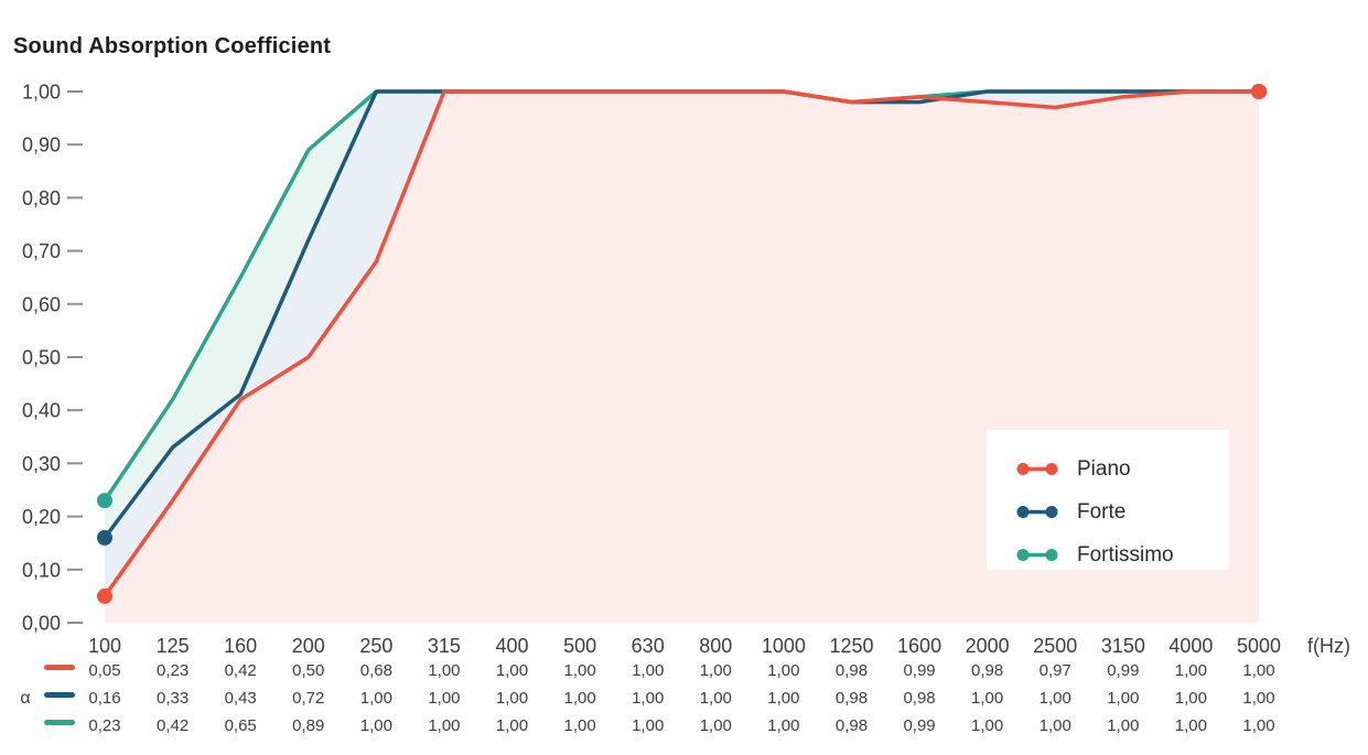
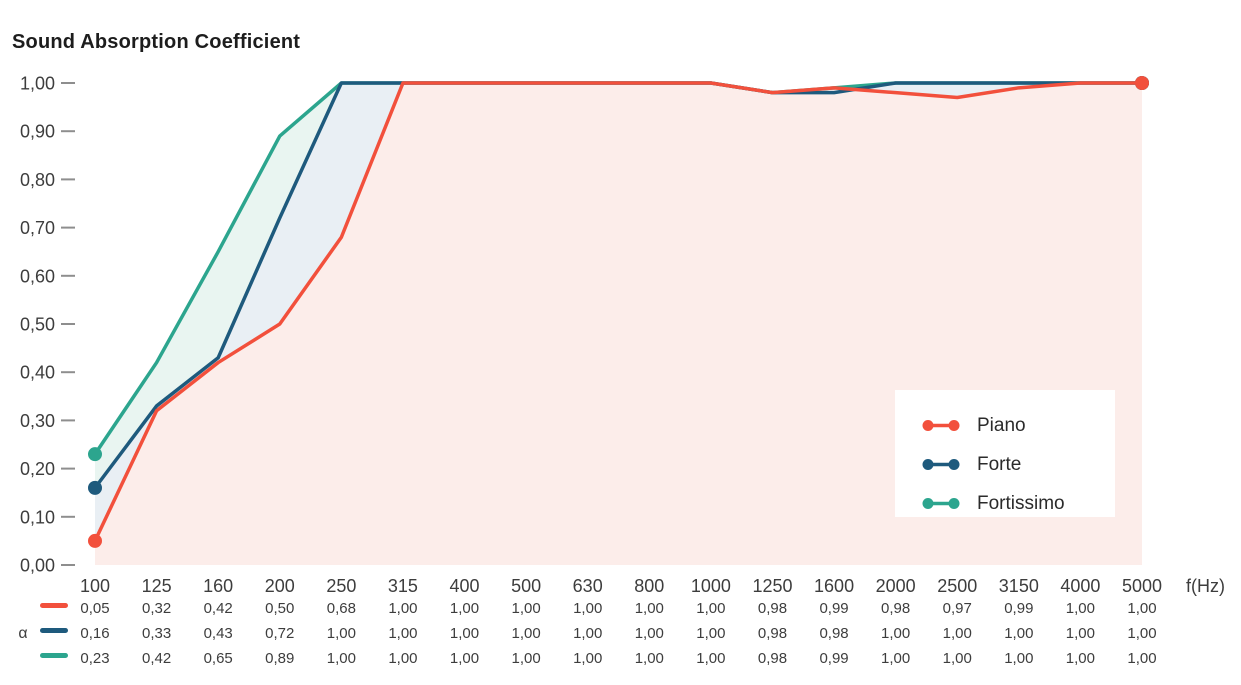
Piano/125: 0,23 -> 0,32
